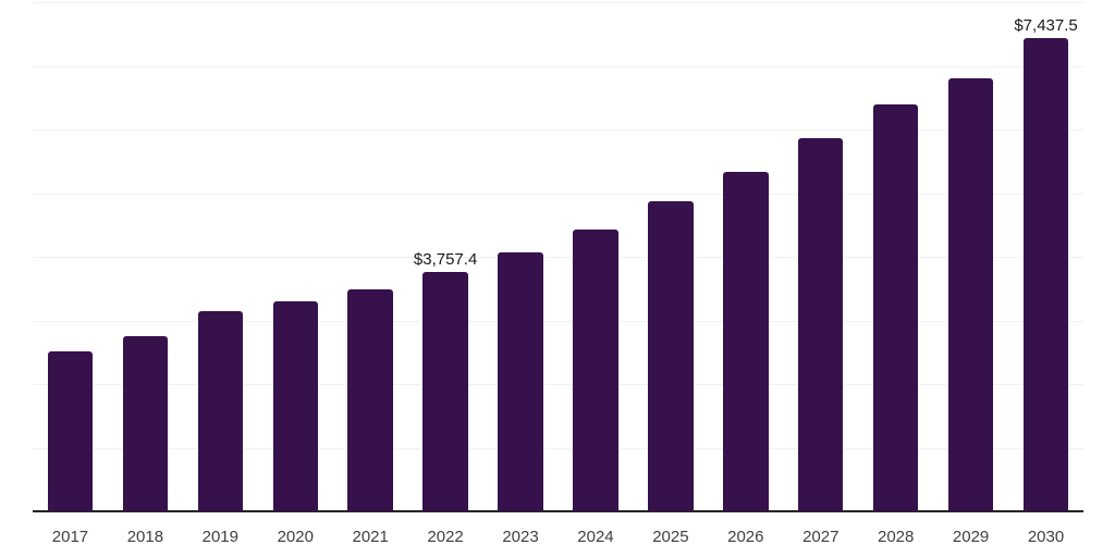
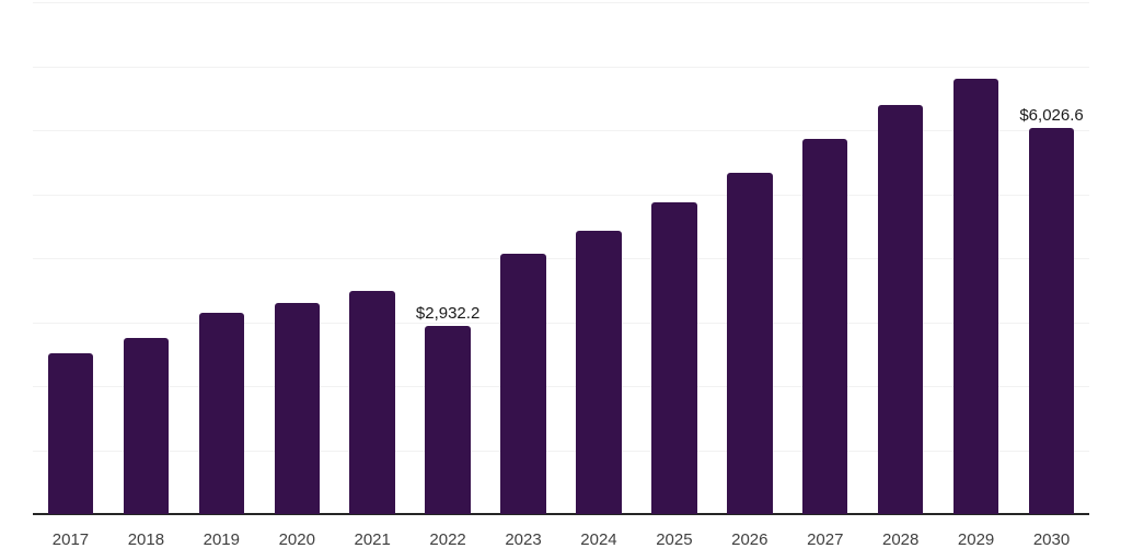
2022: $3,757.4 -> $2,932.2
2030: $7,437.5 -> $6,026.6
